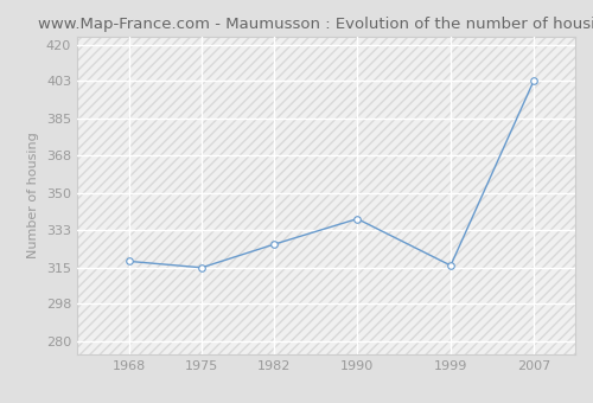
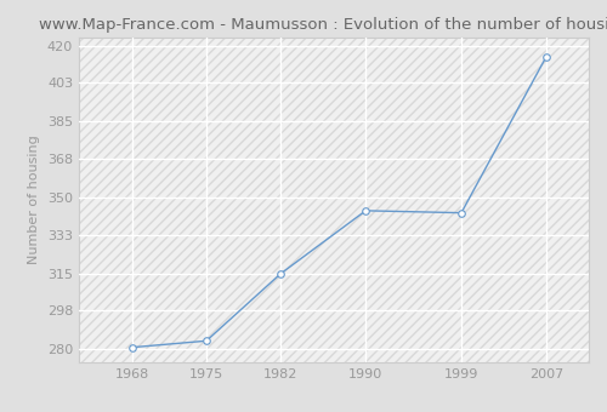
1968: 318 -> 281
1975: 315 -> 284
1982: 326 -> 315
1990: 338 -> 344
1999: 316 -> 343
2007: 403 -> 415
